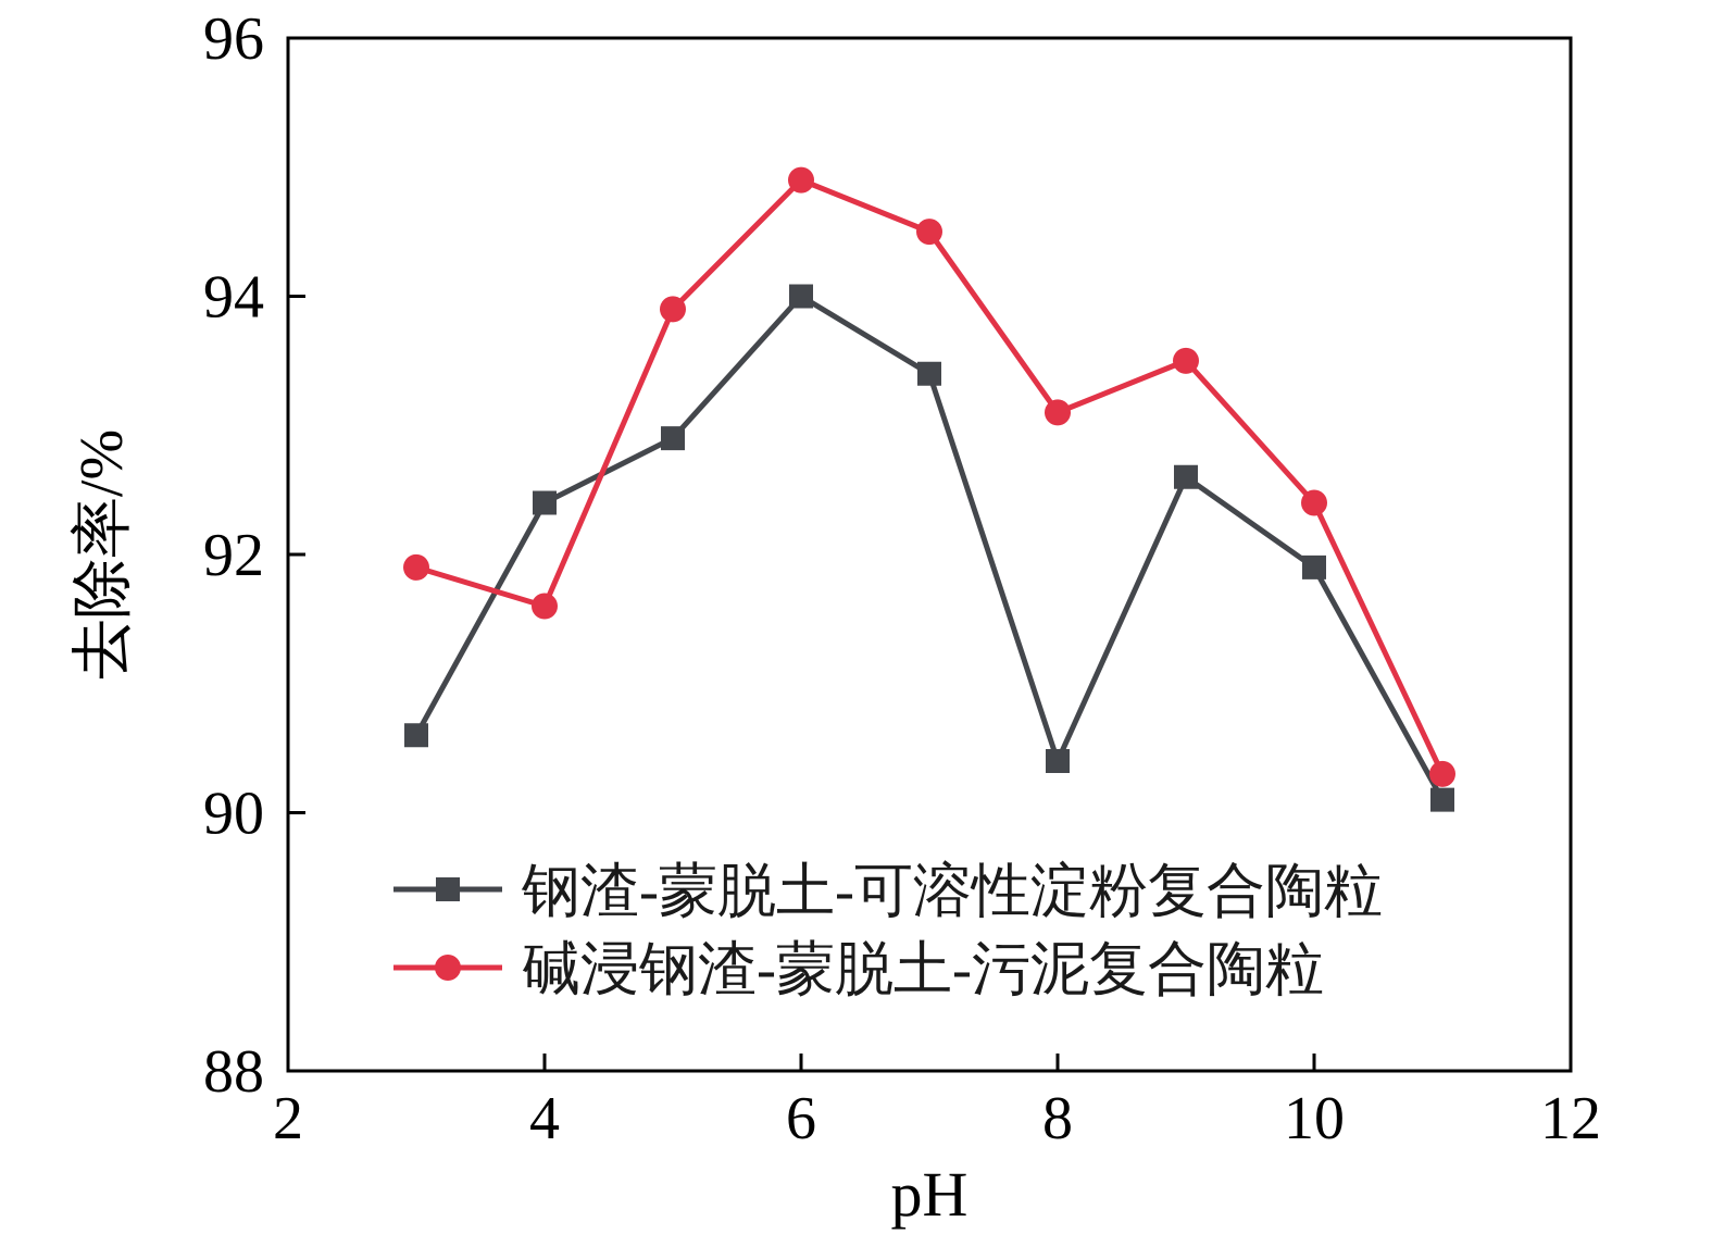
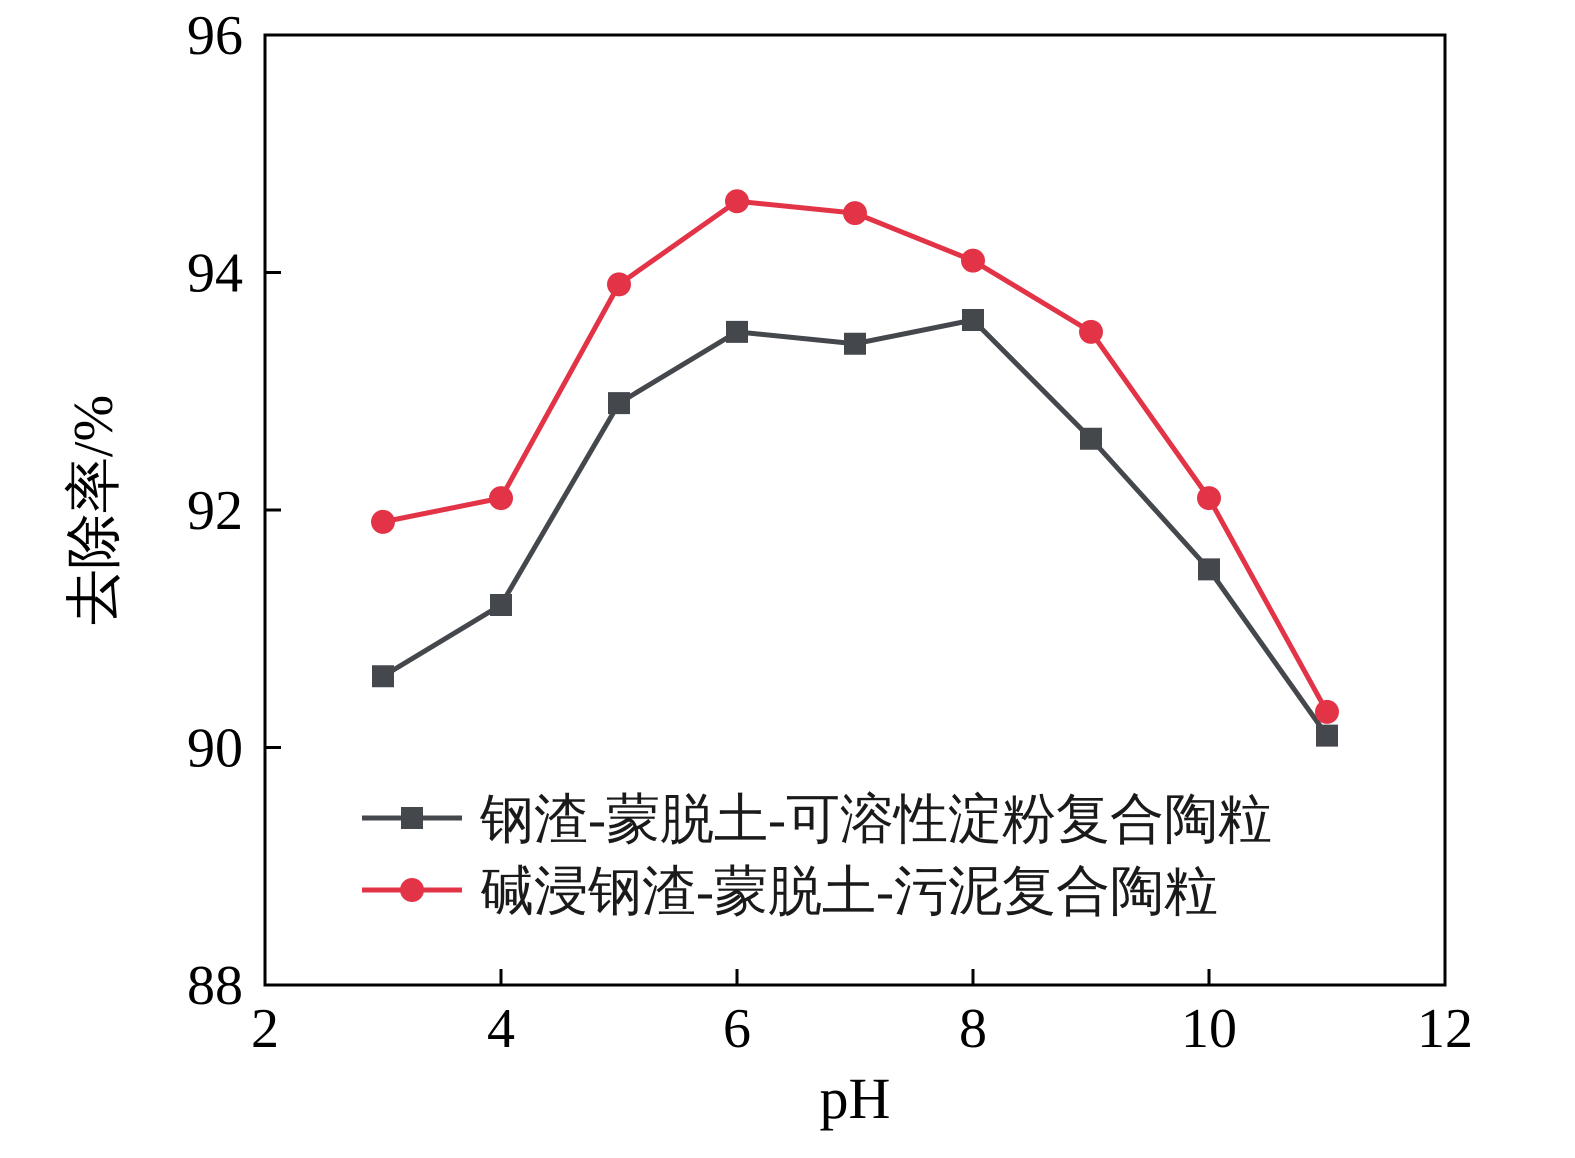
钢渣-蒙脱土-可溶性淀粉复合陶粒/4: 92.4 -> 91.2
碱浸钢渣-蒙脱土-污泥复合陶粒/4: 91.6 -> 92.1
钢渣-蒙脱土-可溶性淀粉复合陶粒/6: 94.0 -> 93.5
碱浸钢渣-蒙脱土-污泥复合陶粒/6: 94.9 -> 94.6
钢渣-蒙脱土-可溶性淀粉复合陶粒/8: 90.4 -> 93.6
碱浸钢渣-蒙脱土-污泥复合陶粒/8: 93.1 -> 94.1
钢渣-蒙脱土-可溶性淀粉复合陶粒/10: 91.9 -> 91.5
碱浸钢渣-蒙脱土-污泥复合陶粒/10: 92.4 -> 92.1
